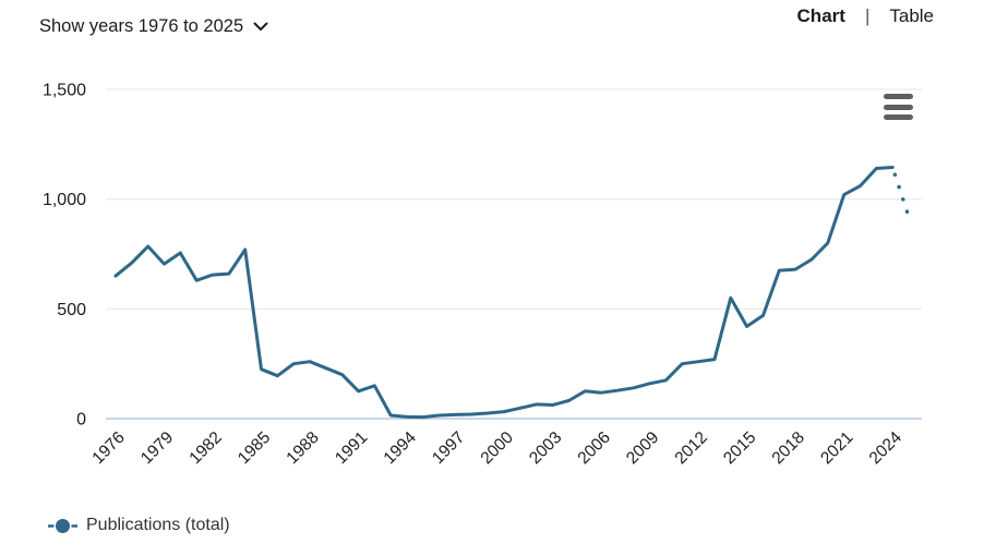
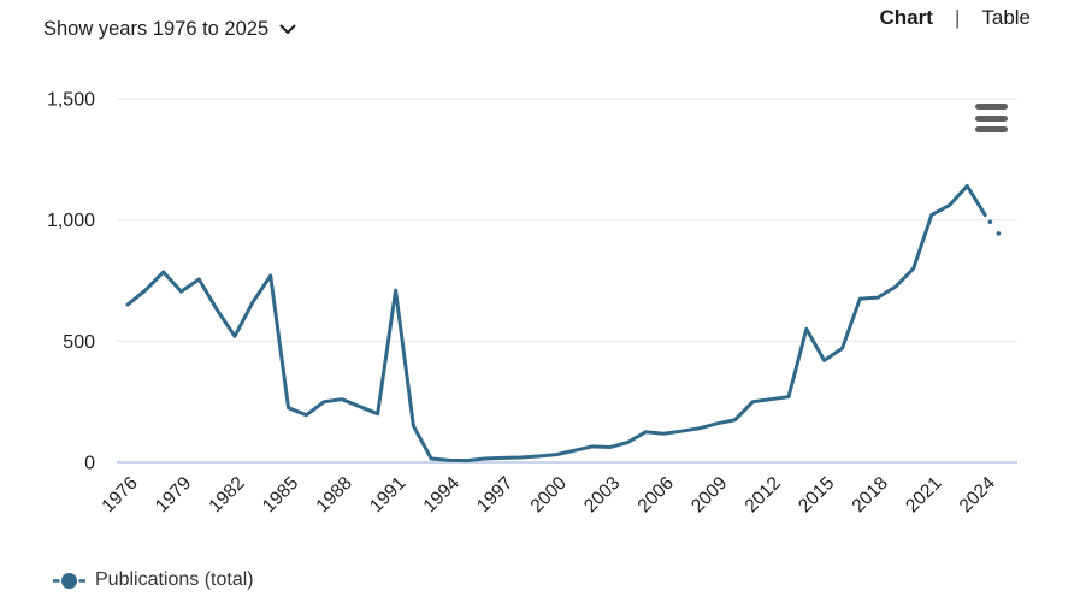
1982: 660 -> 520
1991: 120 -> 710
2024: 1140 -> 1020
